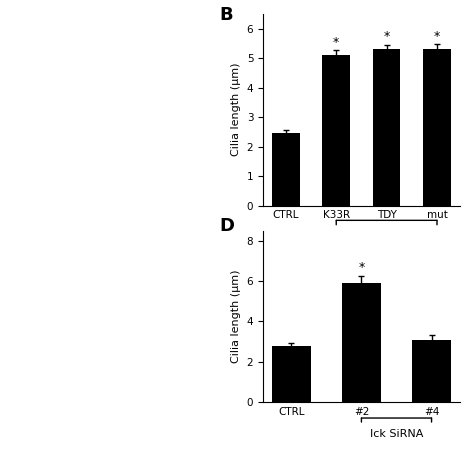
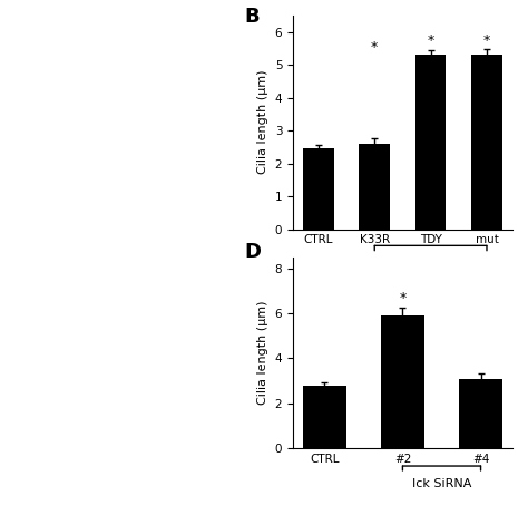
K33R: 5.10 -> 2.60
